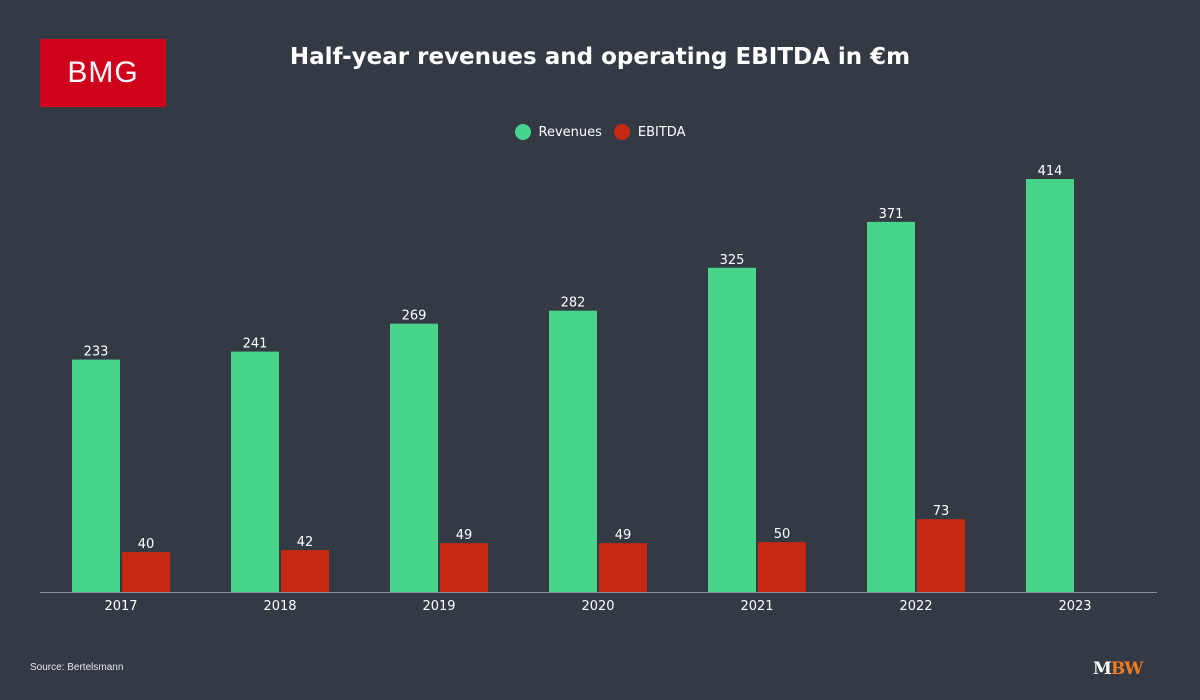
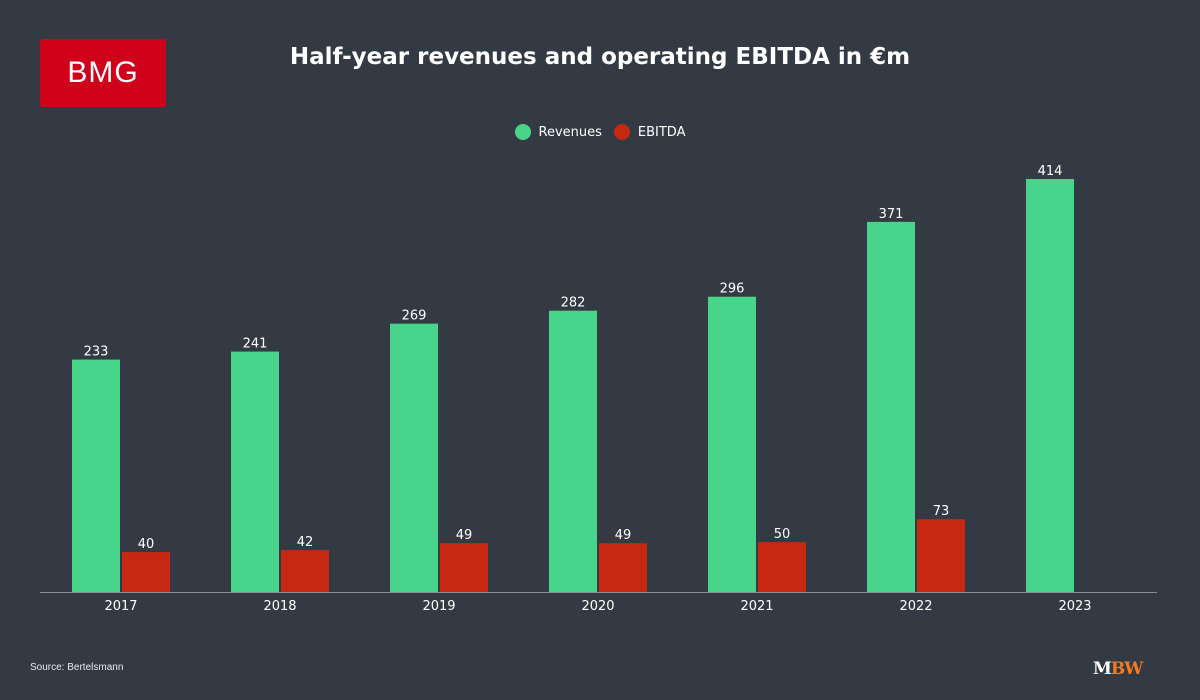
Revenues/2021: 325 -> 296
